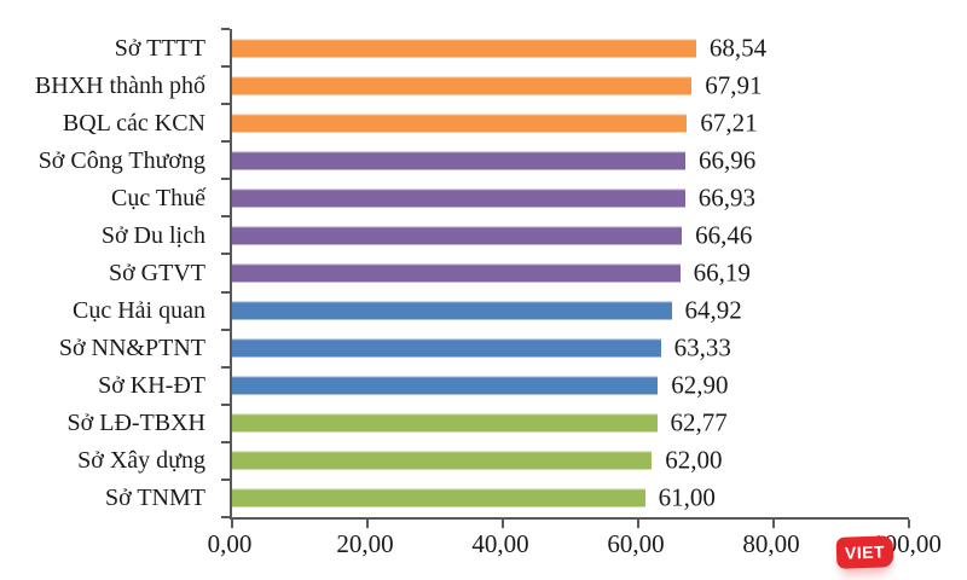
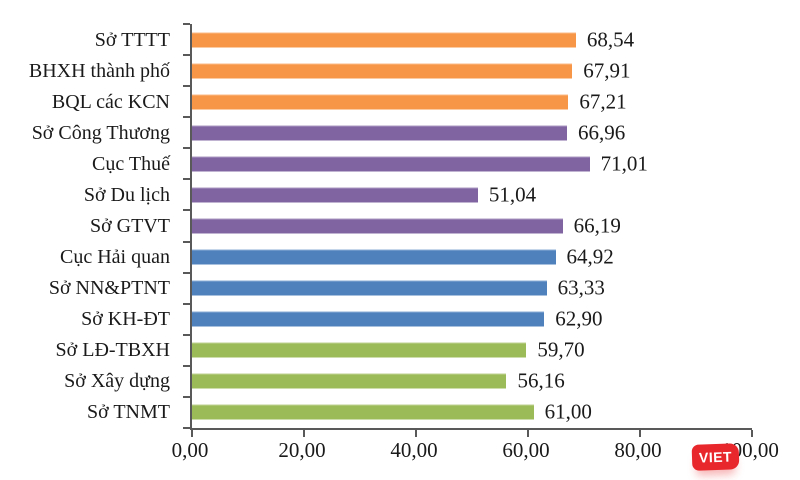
Cục Thuế: 66,93 -> 71,01
Sở Du lịch: 66,46 -> 51,04
Sở LĐ-TBXH: 62,77 -> 59,70
Sở Xây dựng: 62,00 -> 56,16
